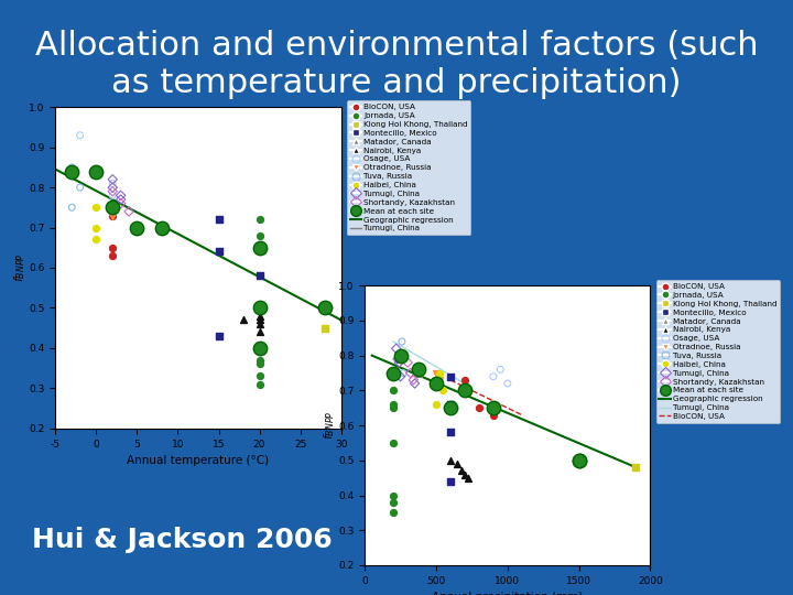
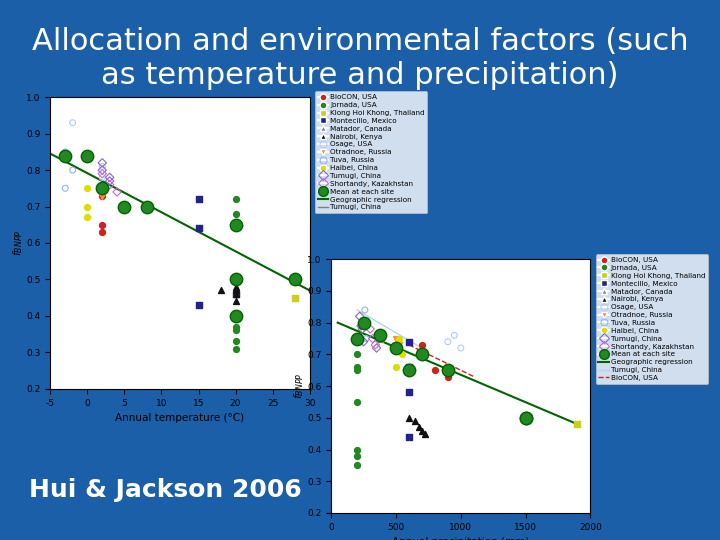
Montecillo, Mexico/20: 0.58 -> 0.46
